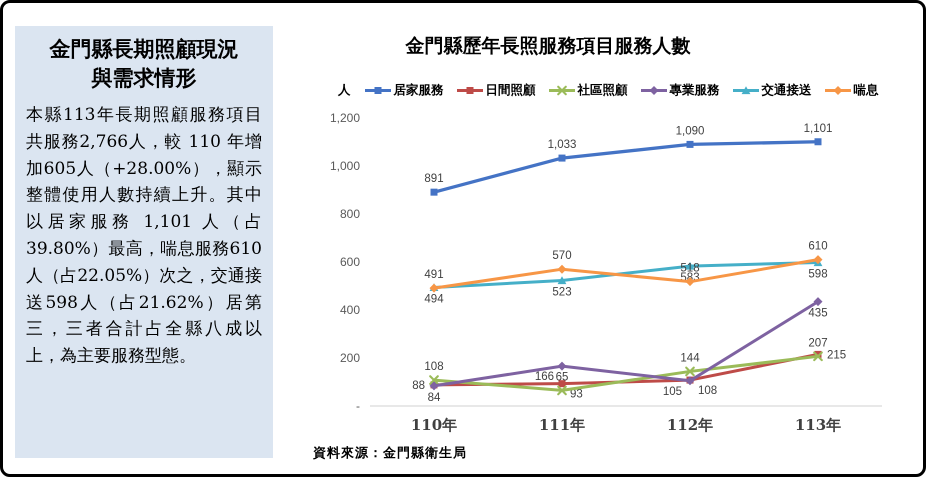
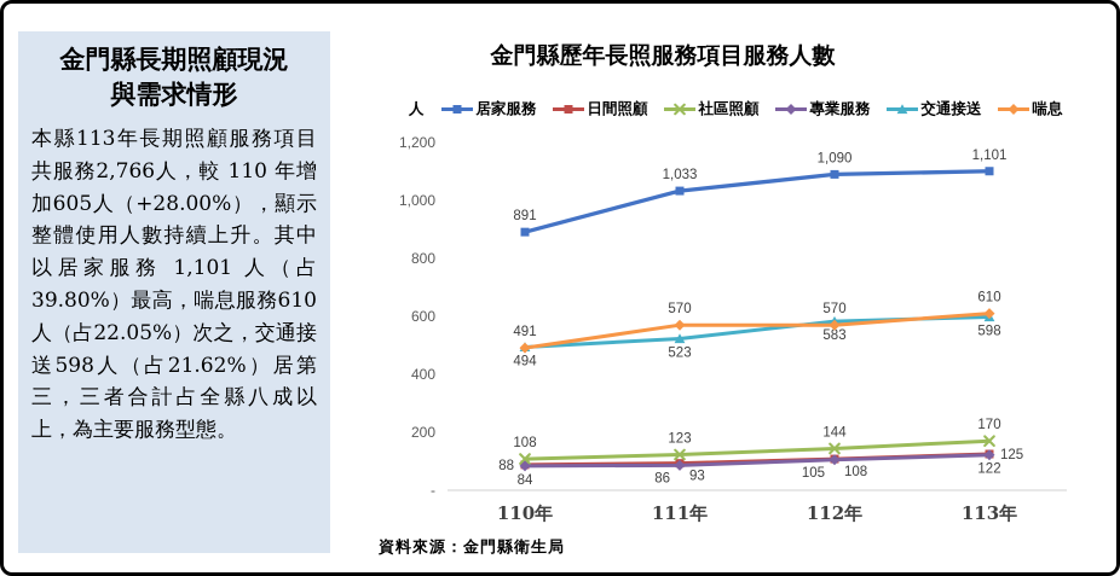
社區照顧/111年: 65 -> 123
專業服務/111年: 166 -> 86
喘息/112年: 518 -> 570
日間照顧/113年: 215 -> 125
社區照顧/113年: 207 -> 170
專業服務/113年: 435 -> 122
